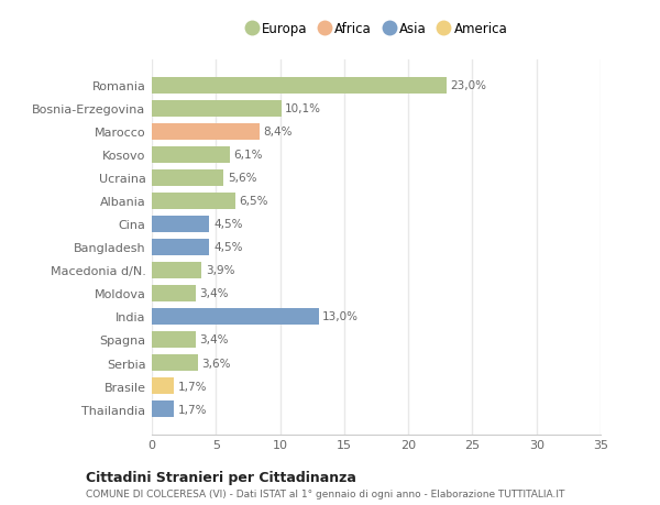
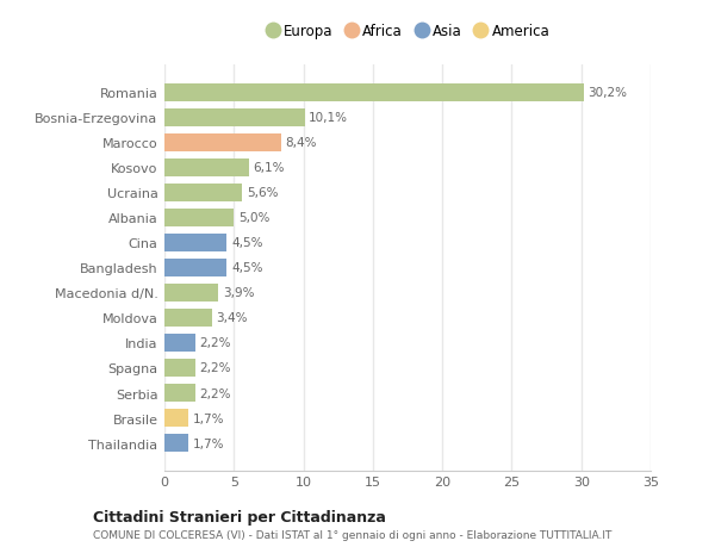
Romania: 23,0% -> 30,2%
Albania: 6,5% -> 5,0%
India: 13,0% -> 2,2%
Spagna: 3,4% -> 2,2%
Serbia: 3,6% -> 2,2%
